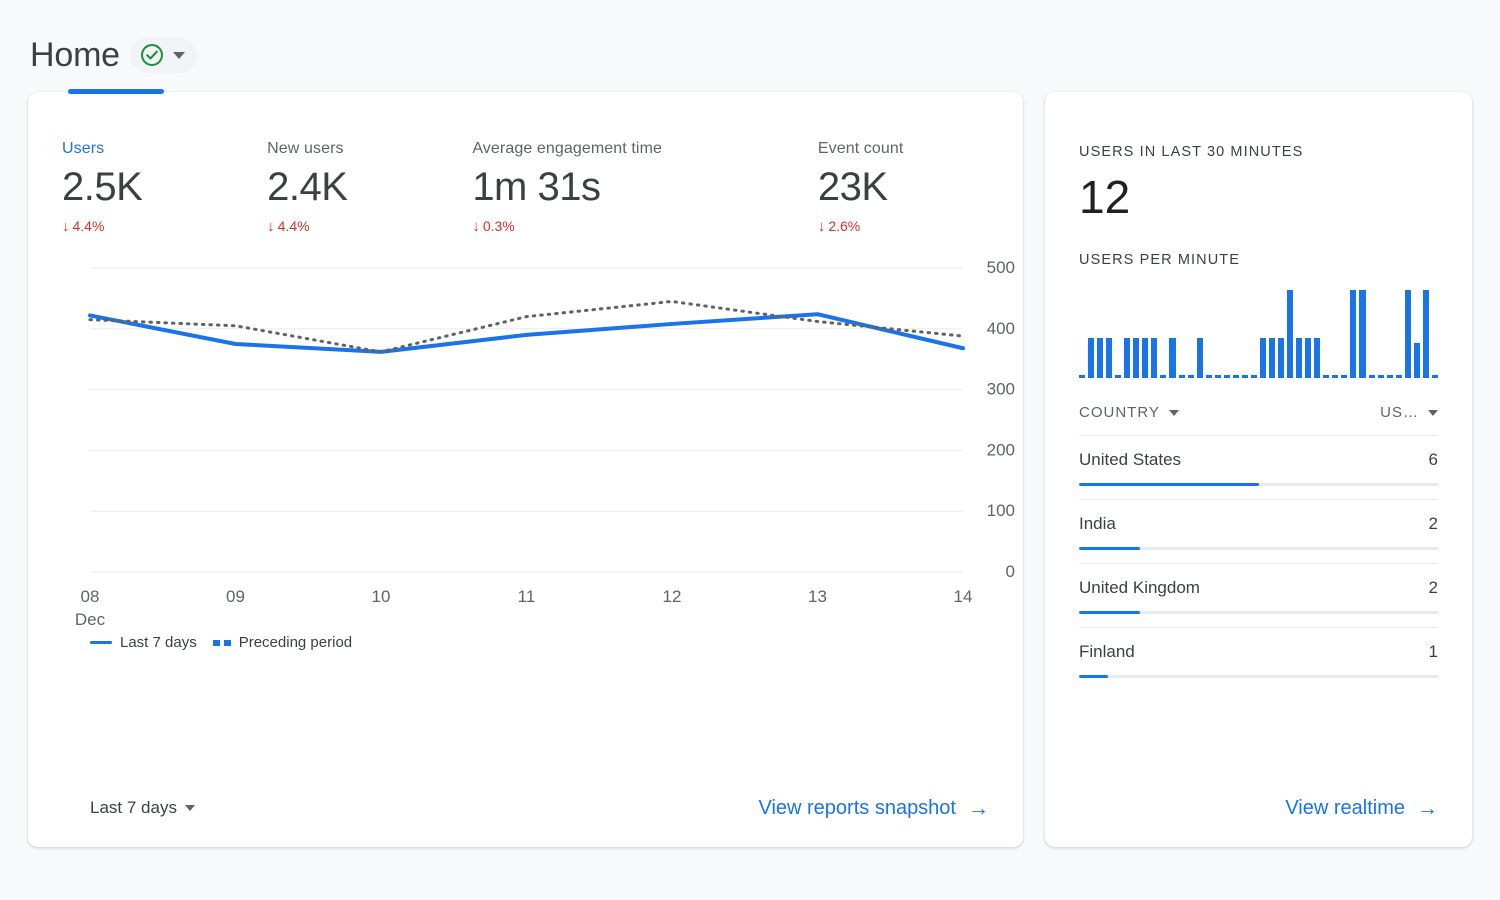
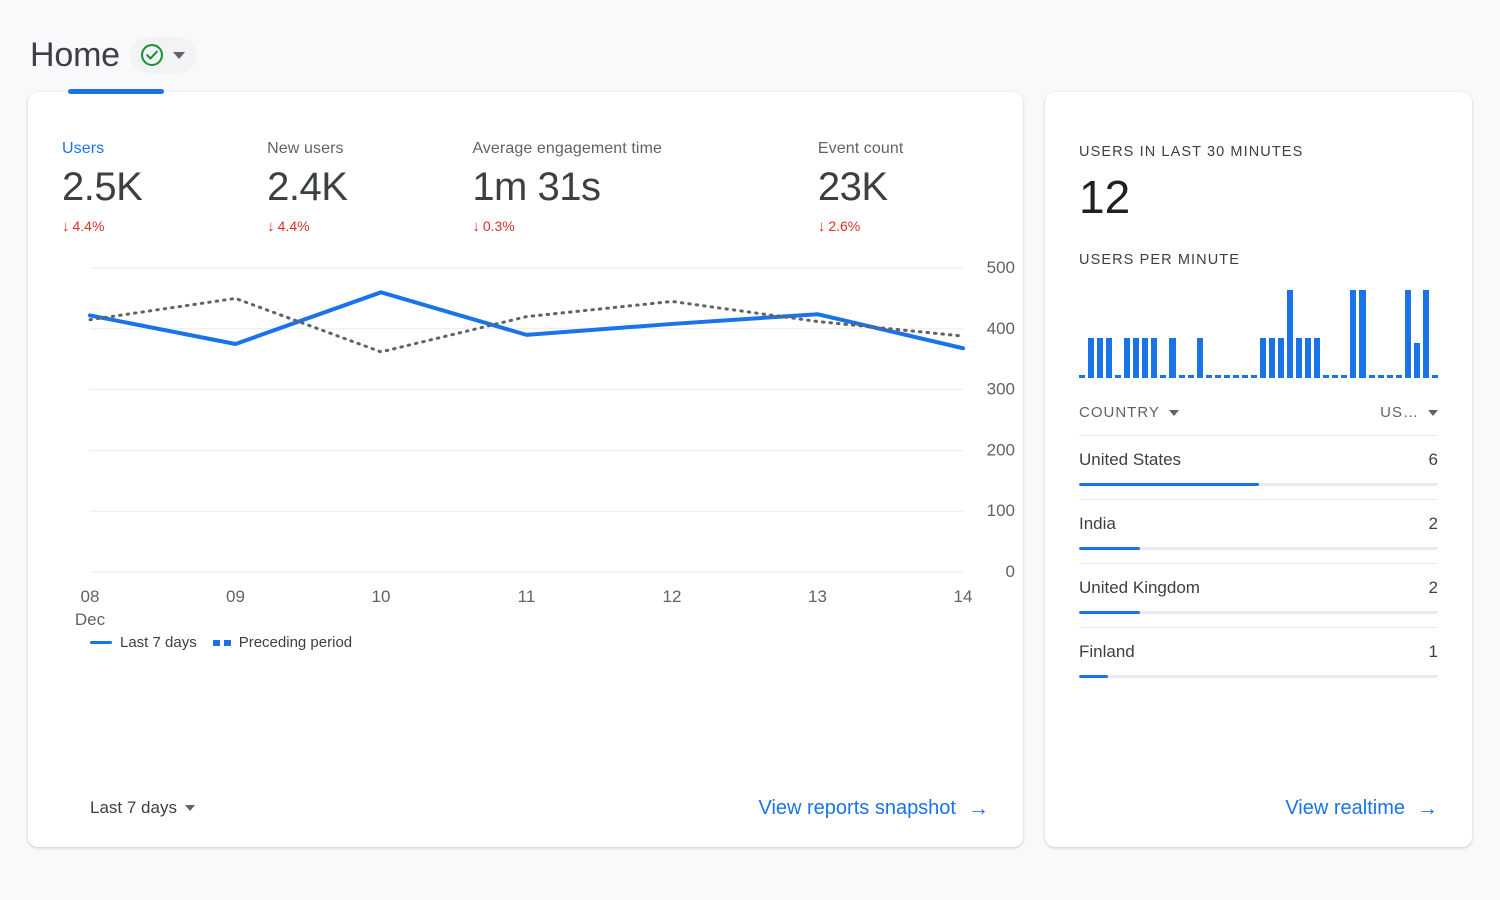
Preceding period/09: 400 -> 450
Last 7 days/10: 360 -> 460
